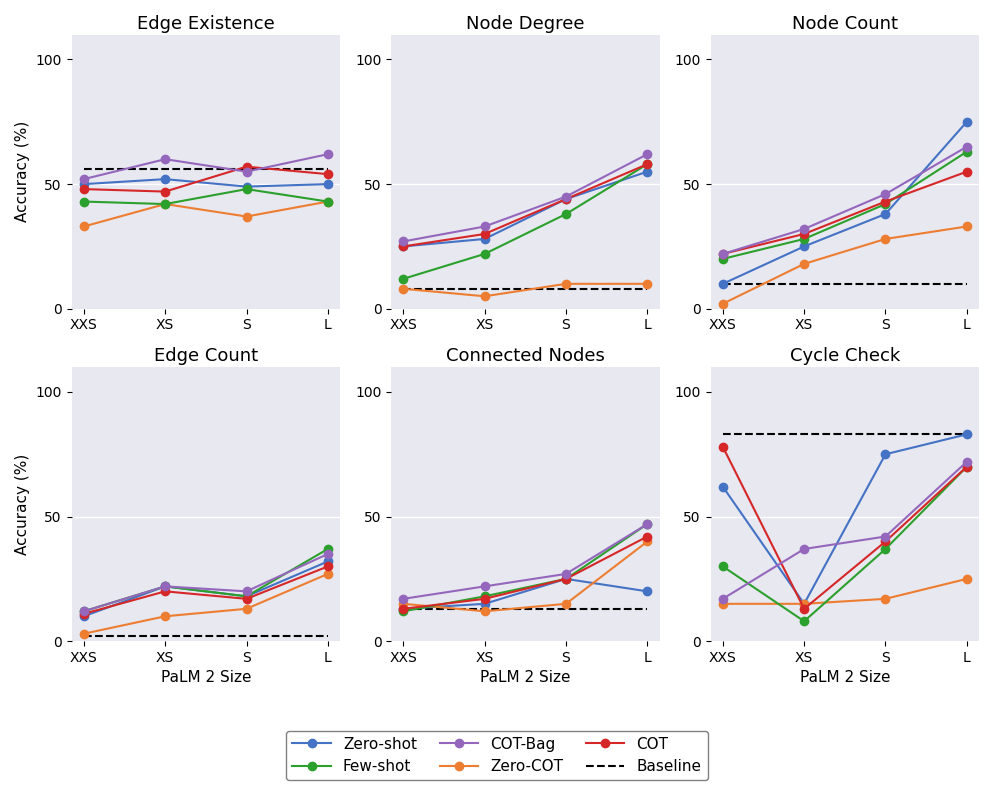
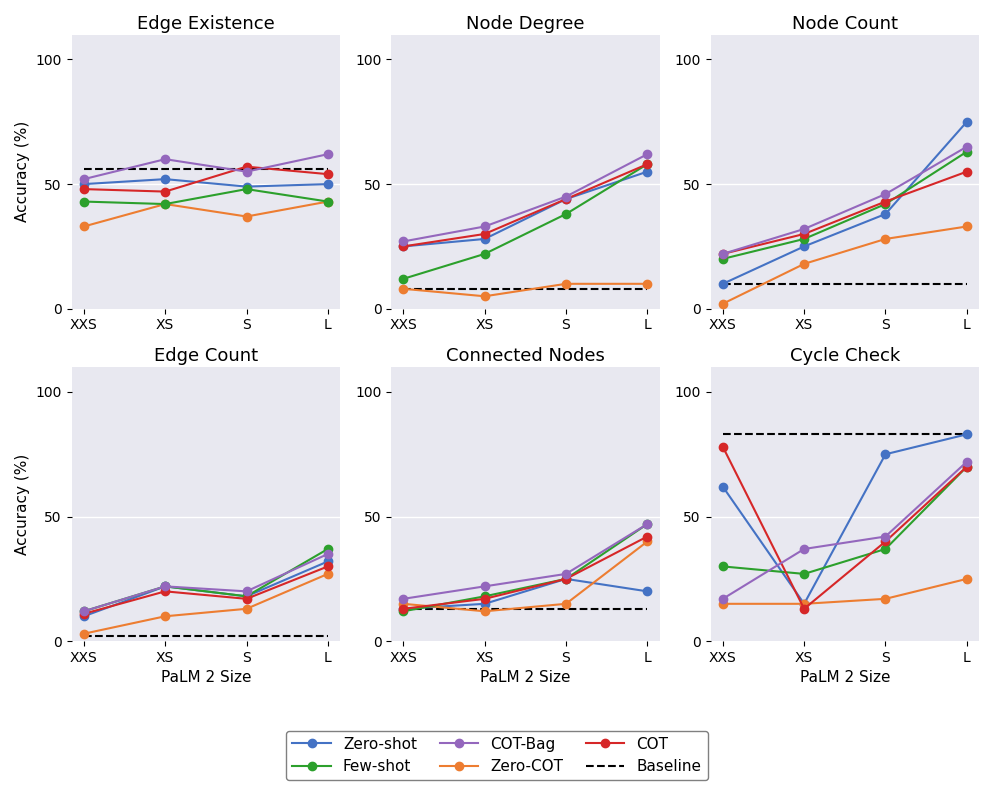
Cycle Check/Few-shot/XS: 8 -> 27
